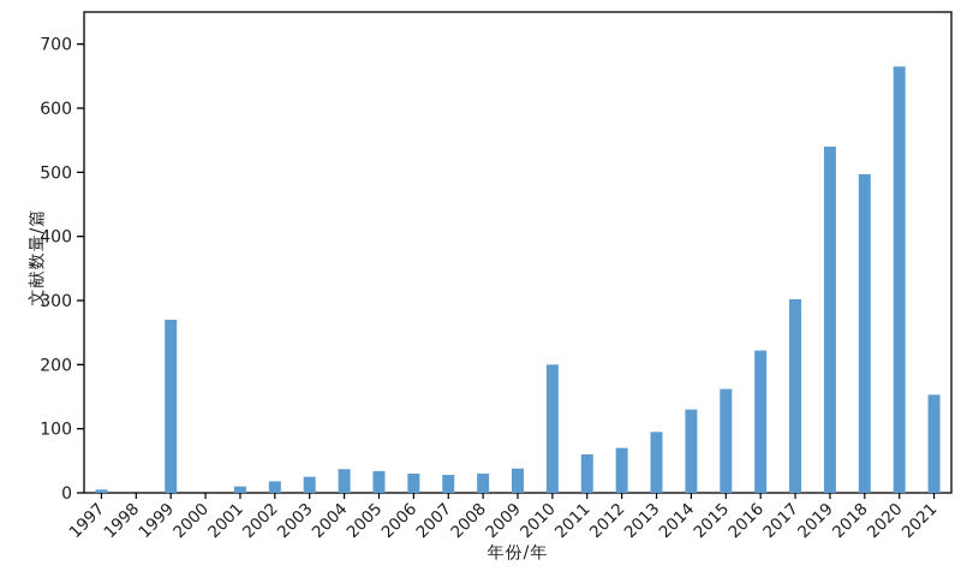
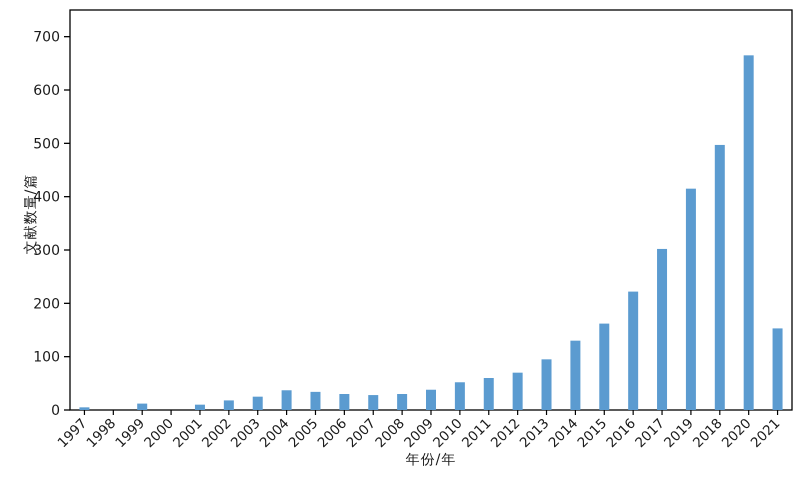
1999: 270 -> 10
2010: 200 -> 50
2019: 540 -> 420
